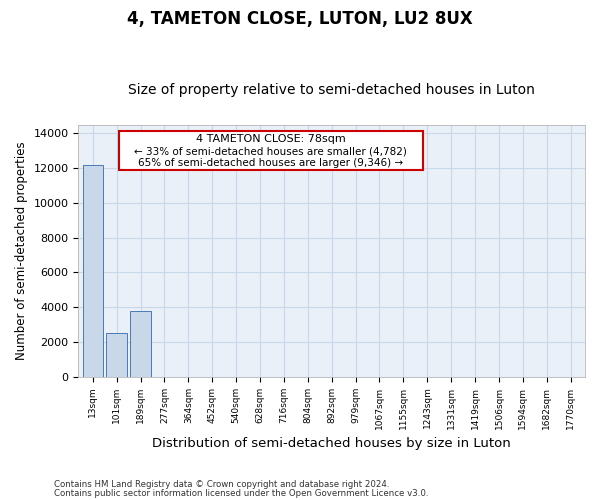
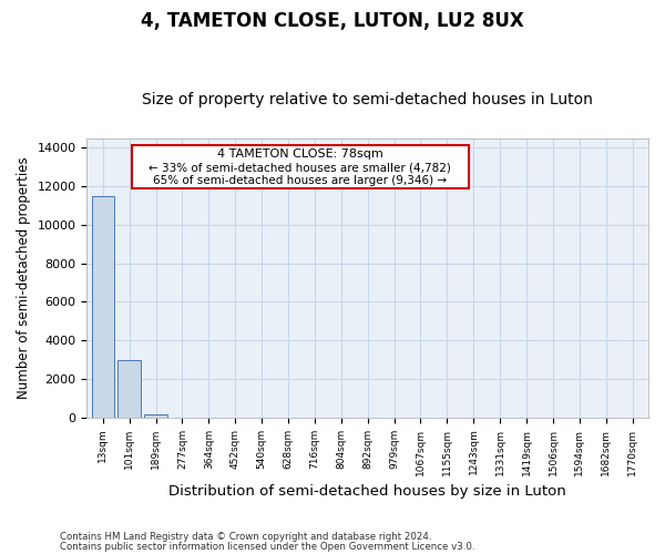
13sqm: 12200 -> 11500
101sqm: 2500 -> 3000
189sqm: 3800 -> 200
